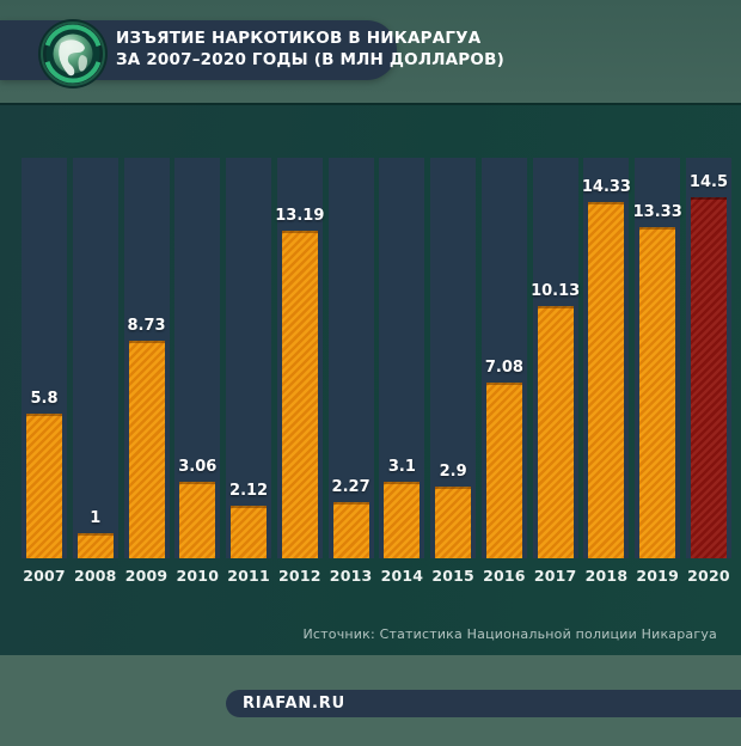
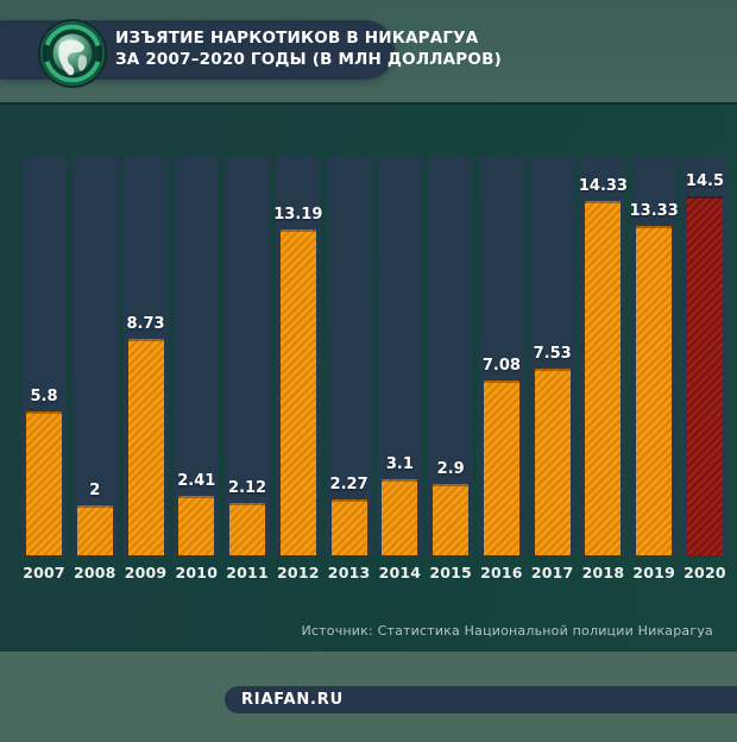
2008: 1 -> 2
2010: 3.06 -> 2.41
2017: 10.13 -> 7.53
